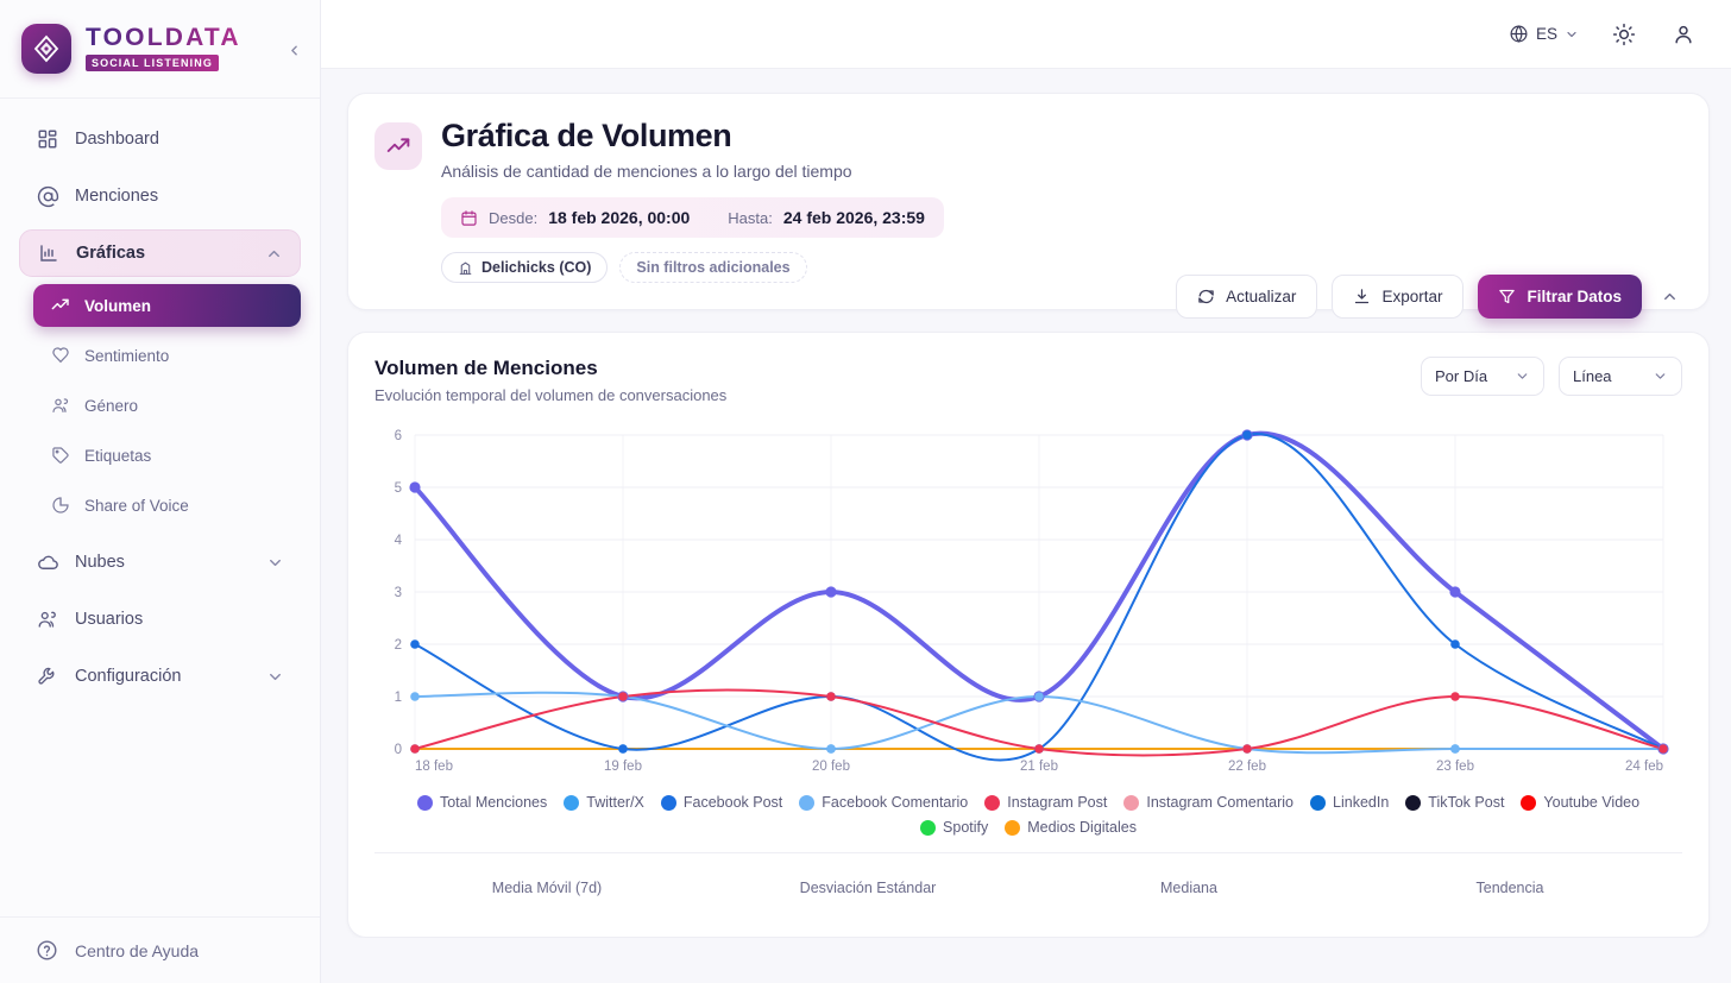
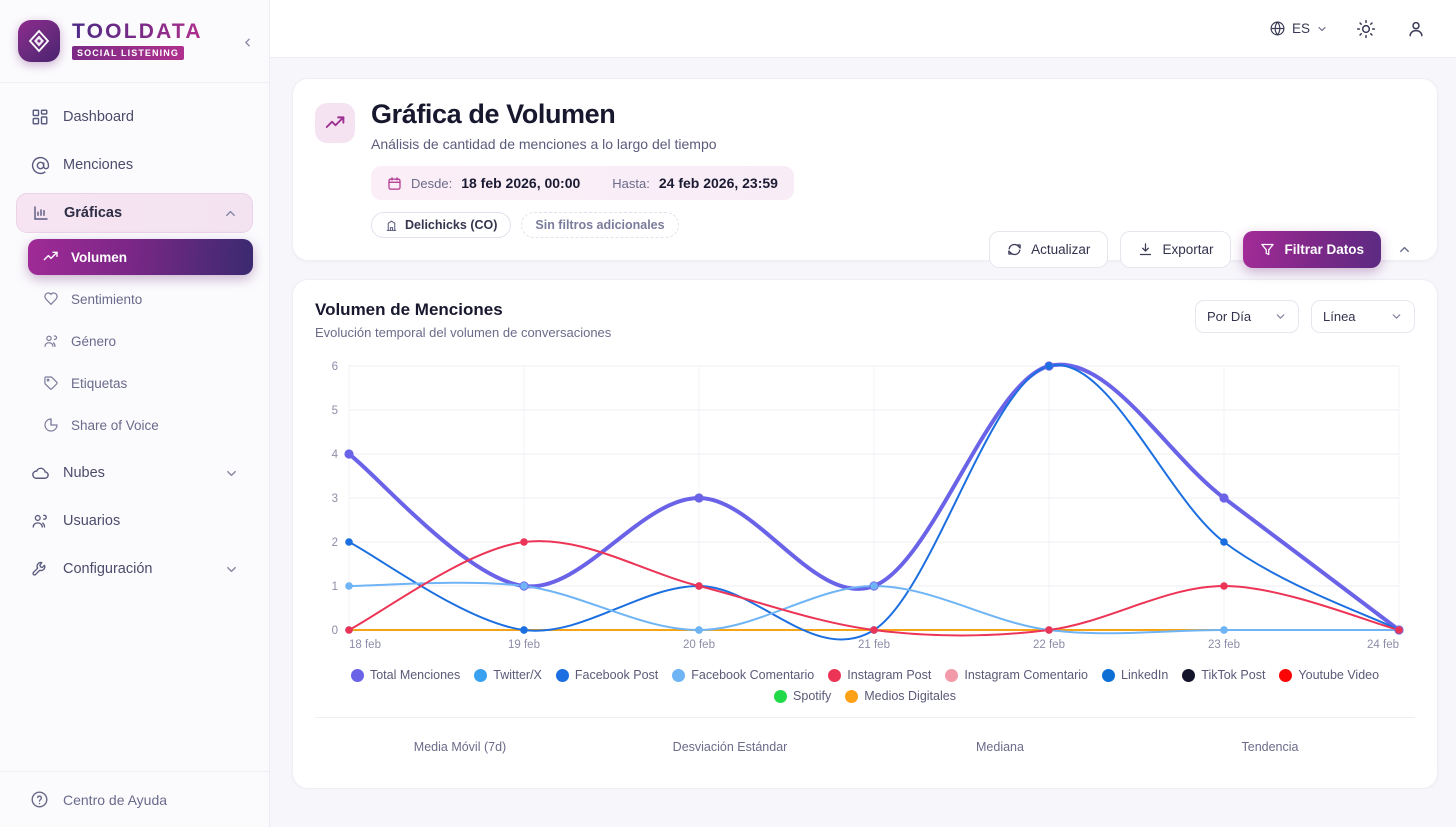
Total Menciones/18 feb: 5 -> 4
Instagram Post/19 feb: 1 -> 2
